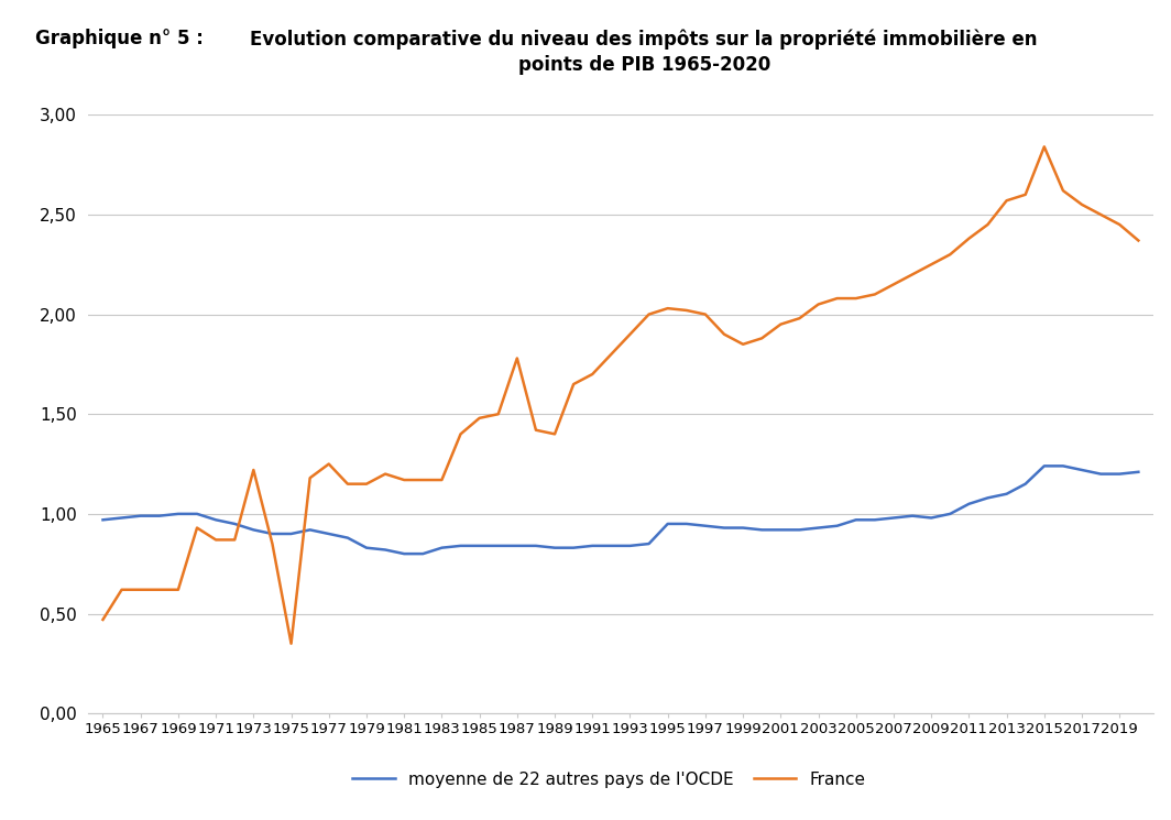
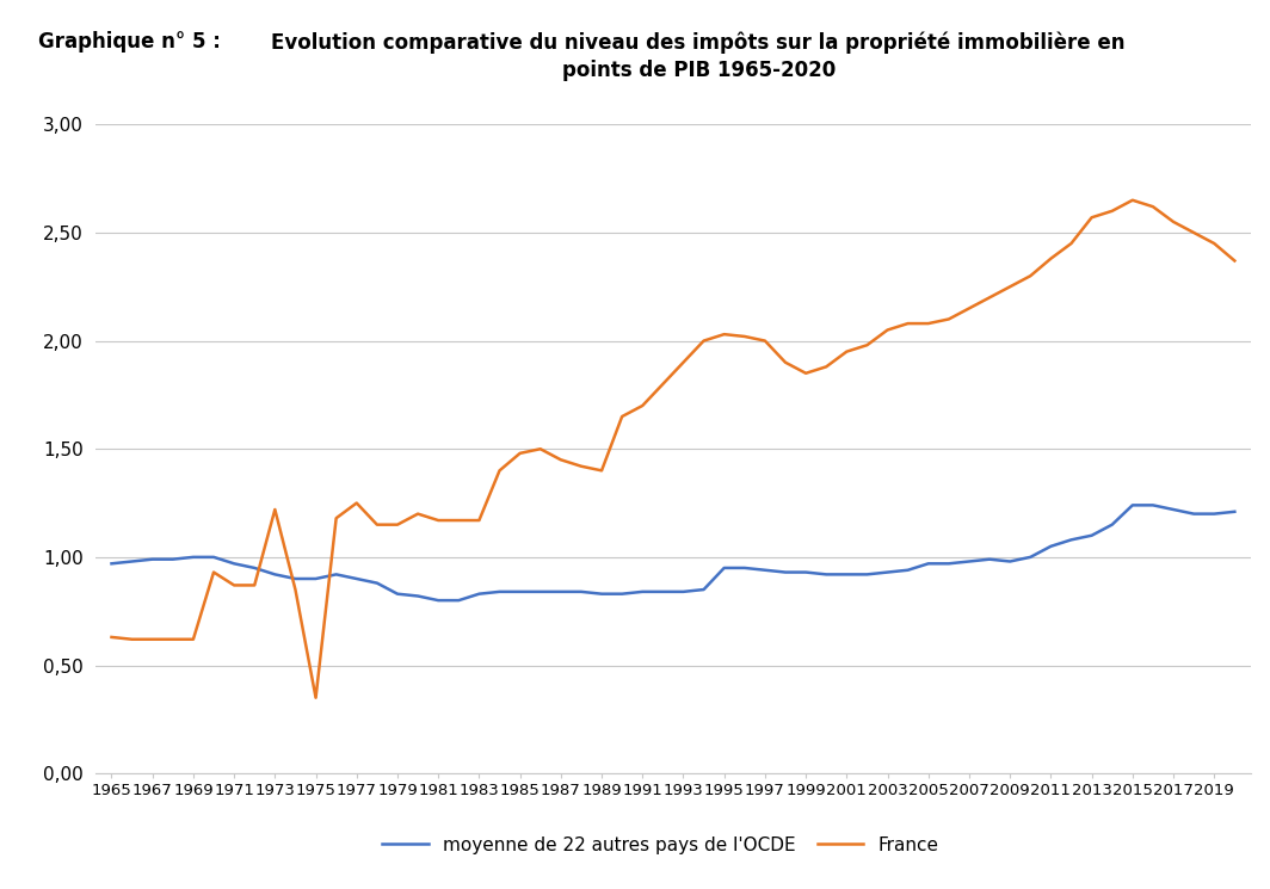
France/1965: 0,47 -> 0,63
France/1987: 1,78 -> 1,45
France/2015: 2,84 -> 2,65
